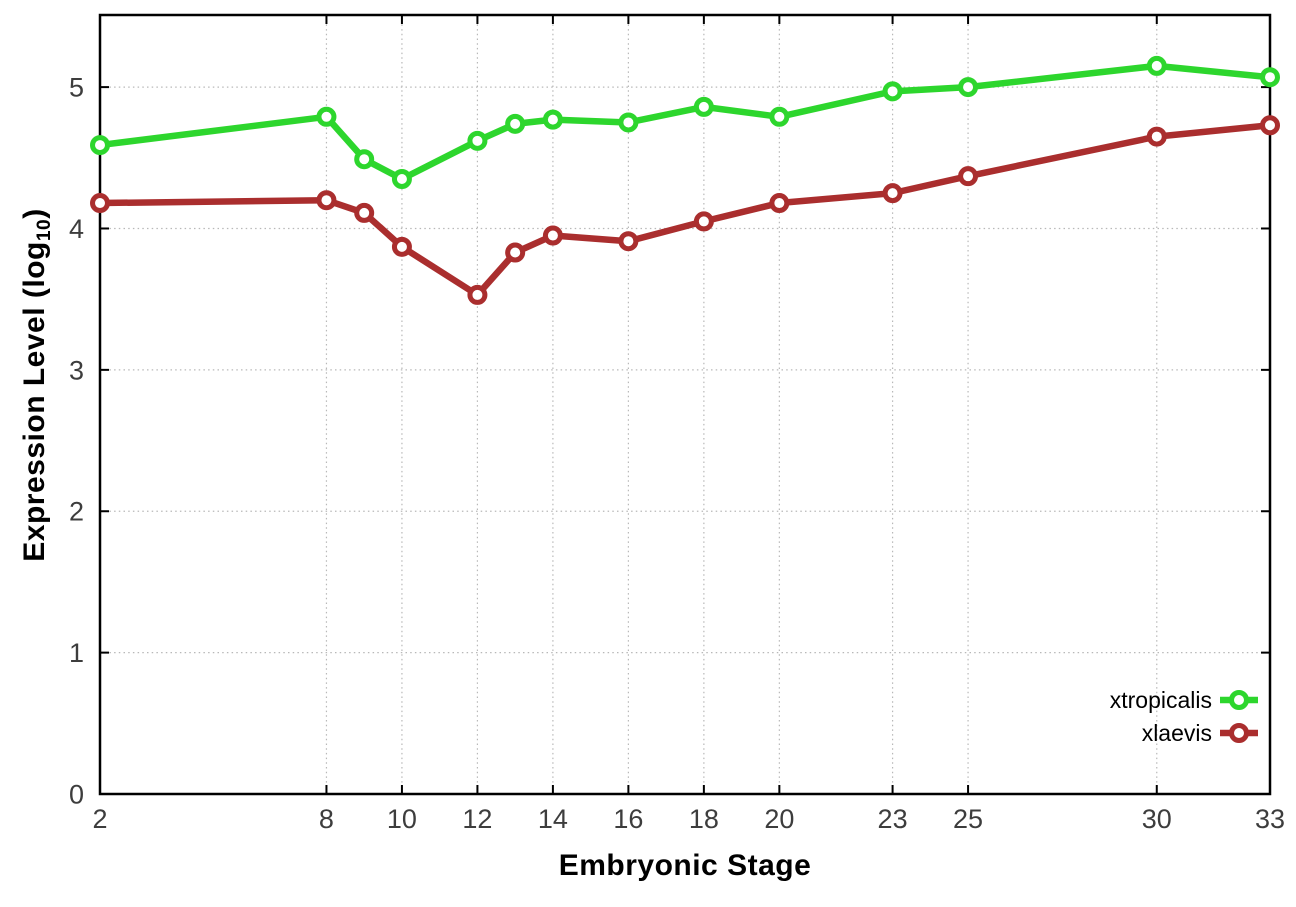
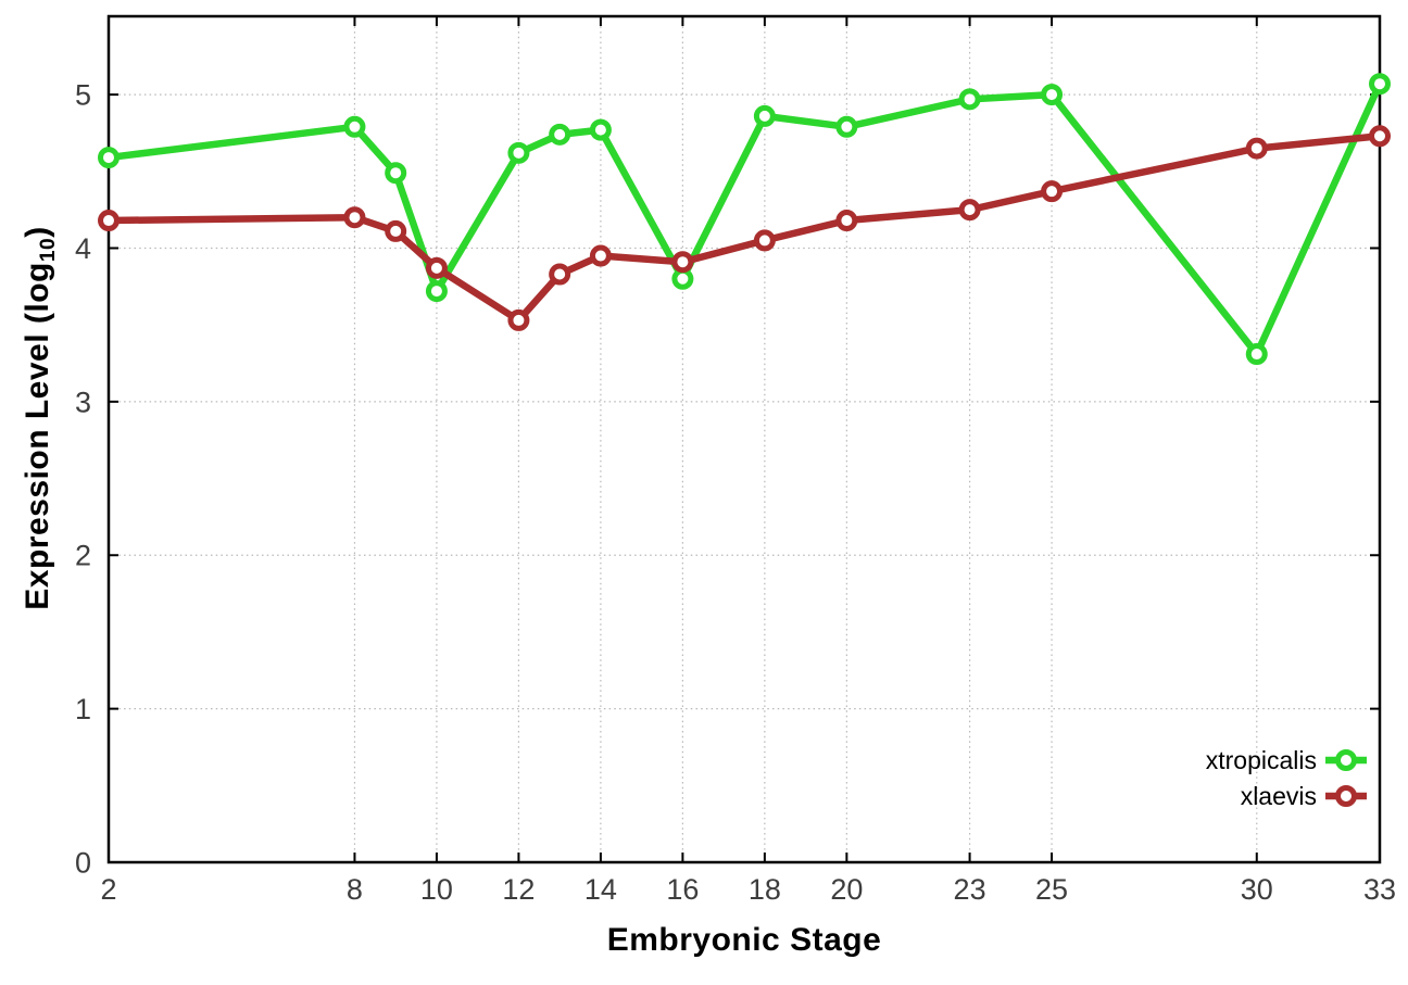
xtropicalis/10: 4.35 -> 3.72
xtropicalis/16: 4.75 -> 3.80
xtropicalis/30: 5.15 -> 3.31
